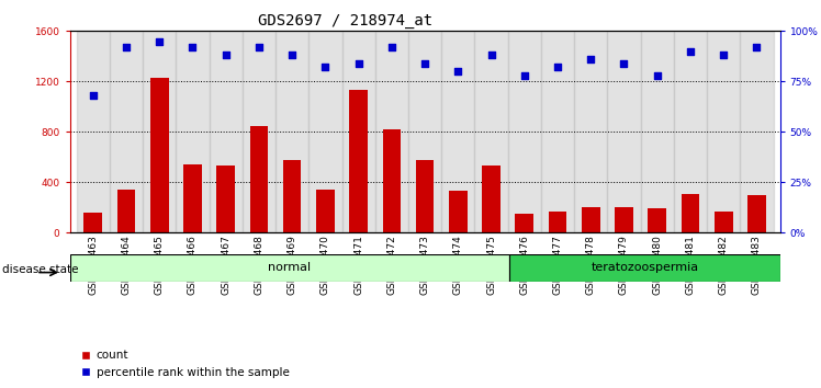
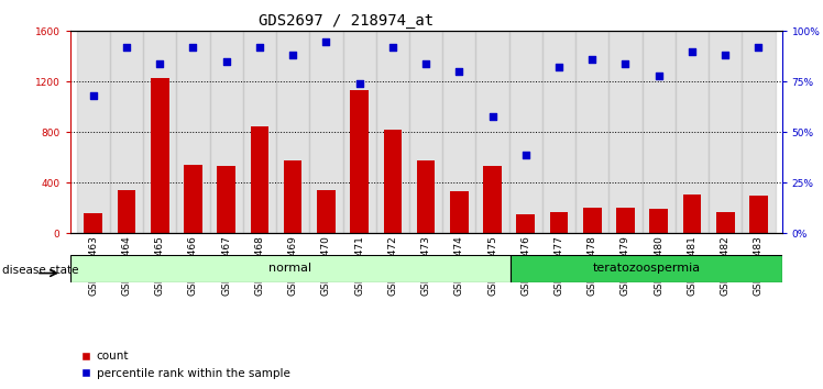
percentile rank within the sample/GSM158465: 95% -> 84%
percentile rank within the sample/GSM158467: 88% -> 85%
percentile rank within the sample/GSM158470: 82% -> 95%
percentile rank within the sample/GSM158471: 84% -> 74%
percentile rank within the sample/GSM158475: 88% -> 58%
percentile rank within the sample/GSM158476: 78% -> 39%
